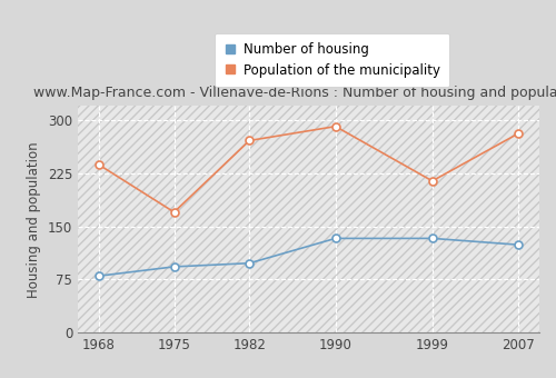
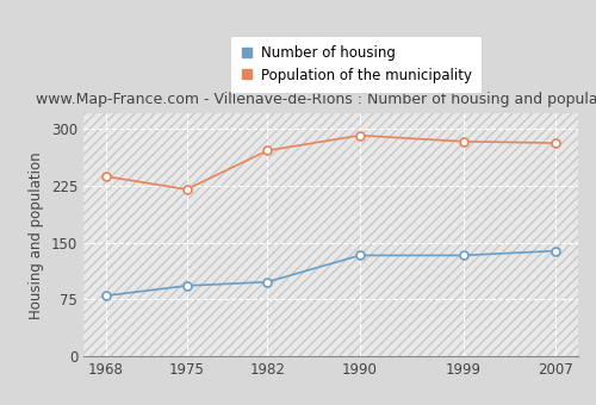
Population of the municipality/1975: 170 -> 220
Population of the municipality/1999: 214 -> 283
Number of housing/2007: 124 -> 139
